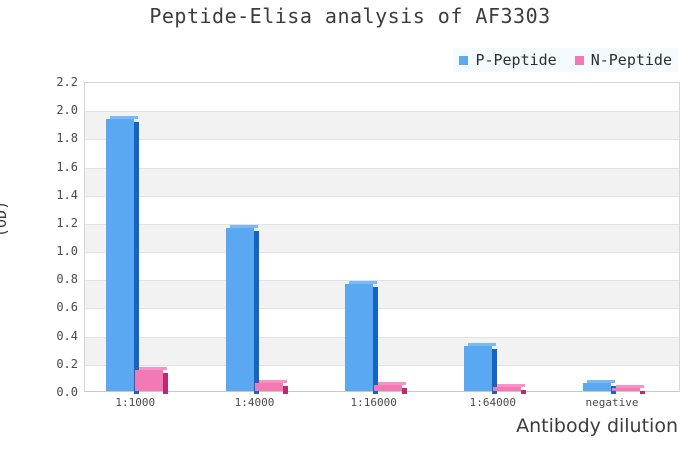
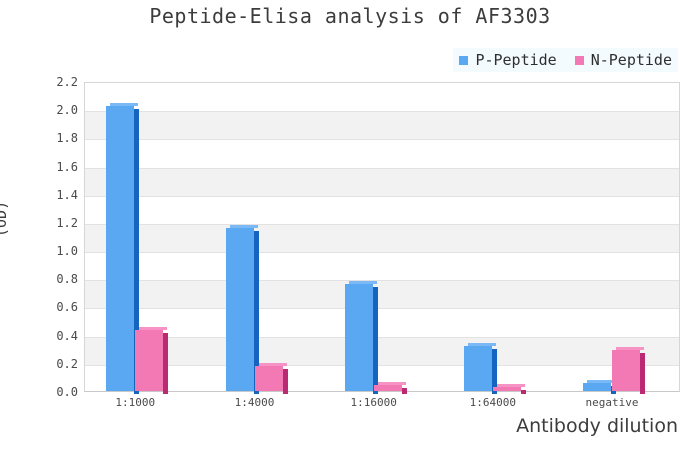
P-Peptide/1:1000: 1.93 -> 2.02
N-Peptide/1:1000: 0.15 -> 0.43
N-Peptide/1:4000: 0.06 -> 0.18
N-Peptide/negative: 0.02 -> 0.29
